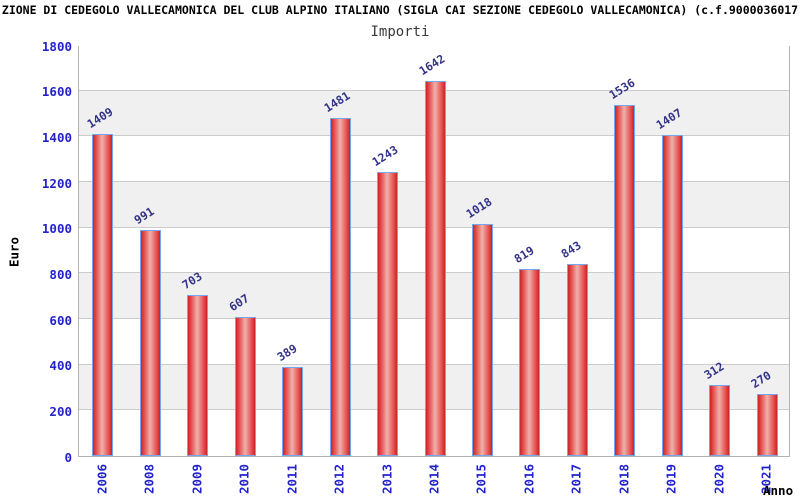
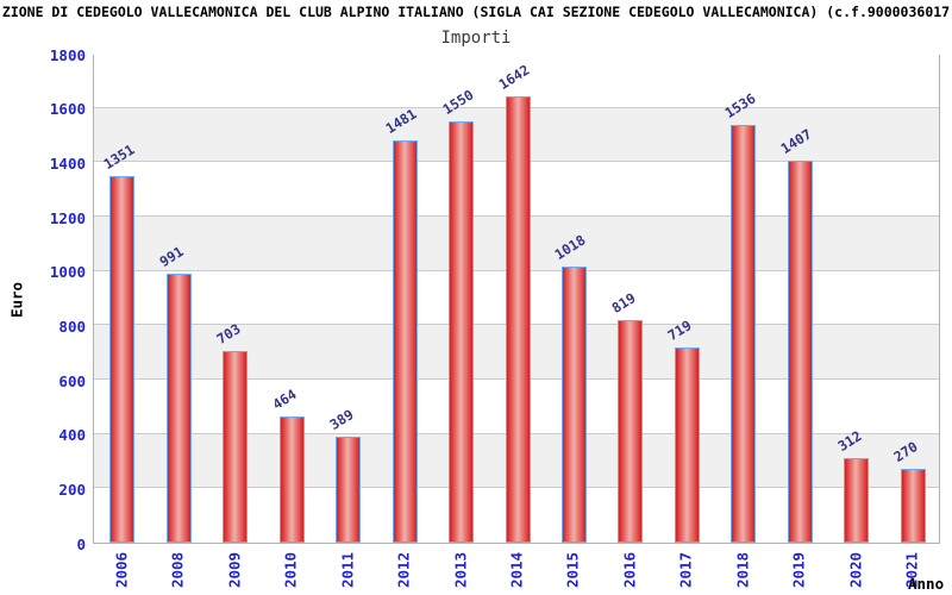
2006: 1409 -> 1351
2010: 607 -> 464
2013: 1243 -> 1550
2017: 843 -> 719
